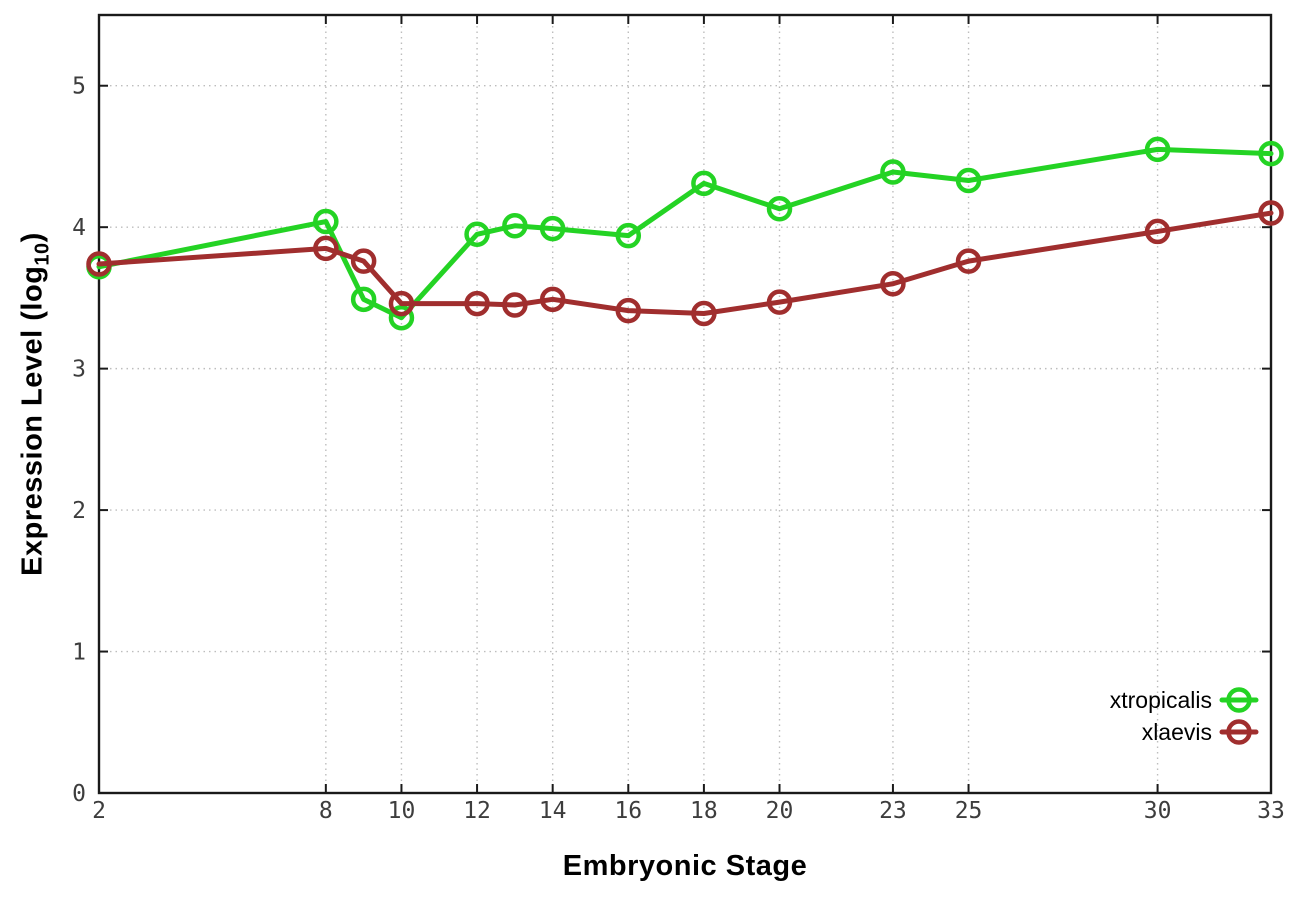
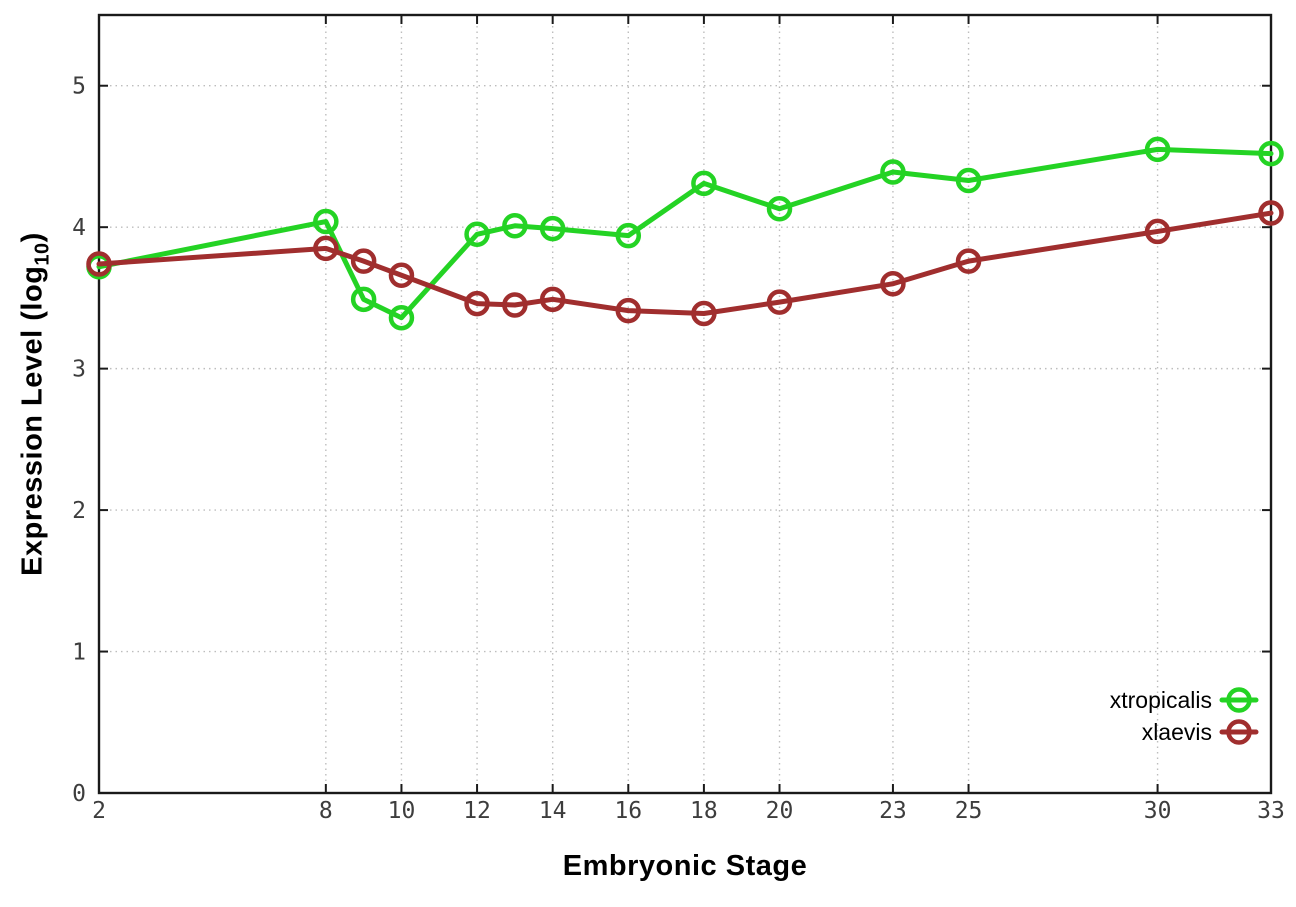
xlaevis/10: 3.46 -> 3.66
